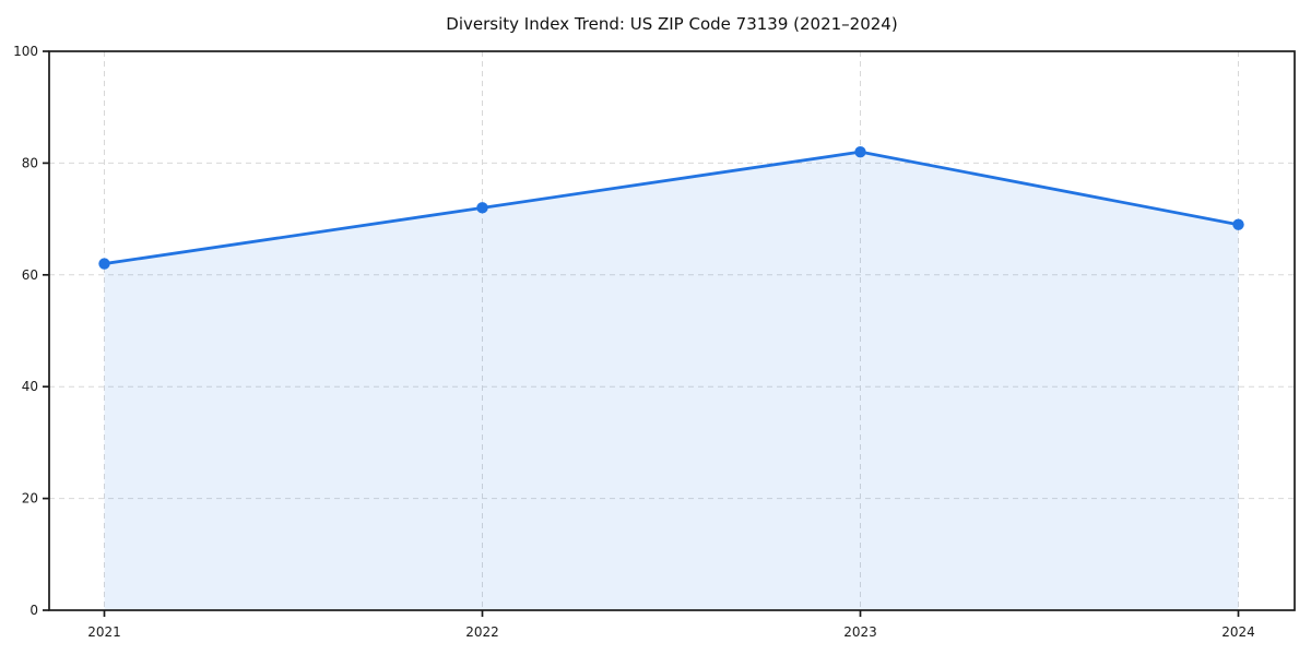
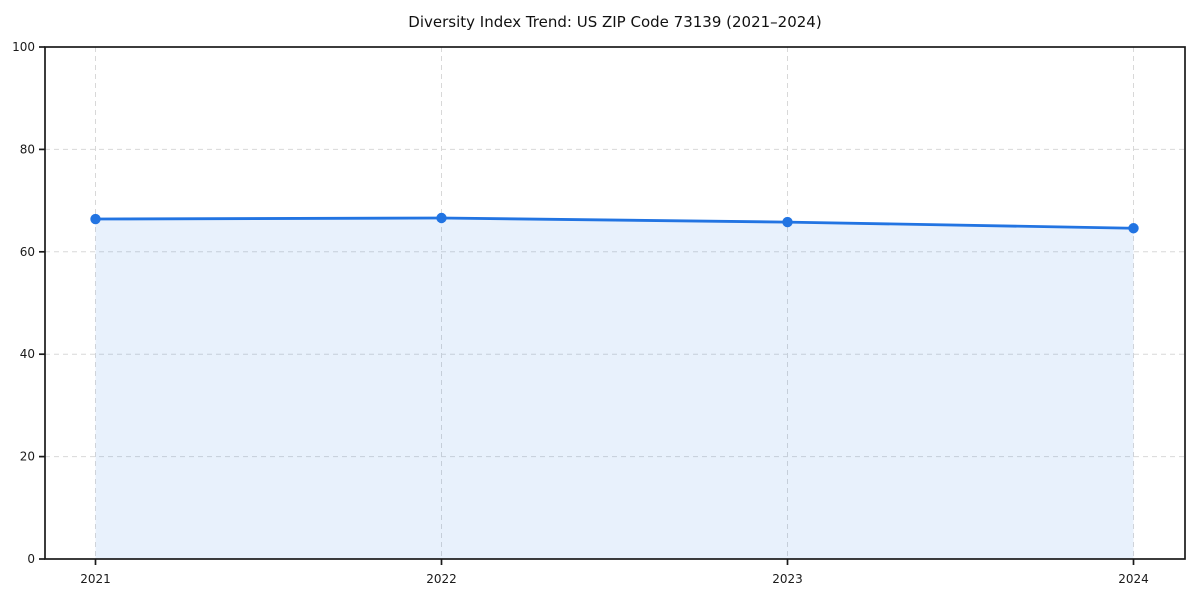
2021: 62 -> 66
2022: 72 -> 67
2023: 82 -> 66
2024: 69 -> 65
